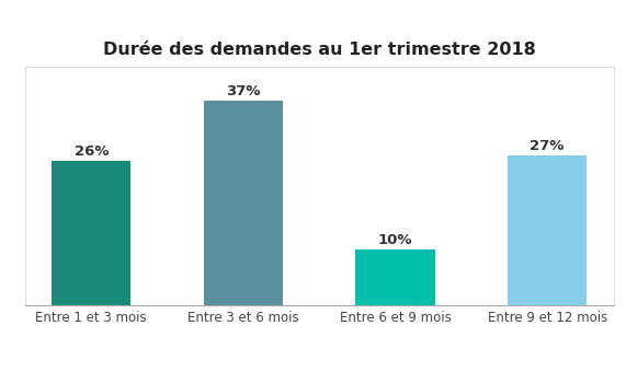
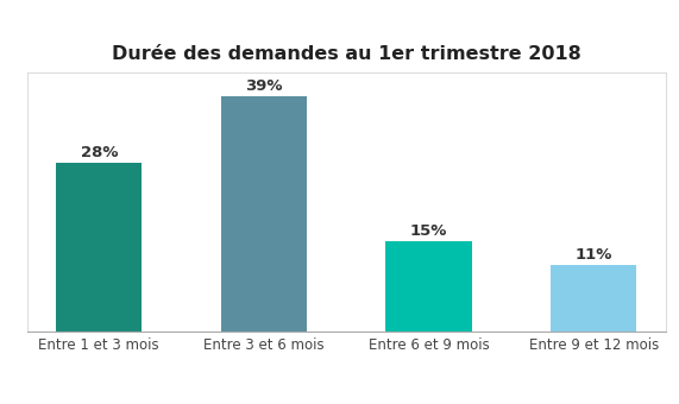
Entre 1 et 3 mois: 26% -> 28%
Entre 3 et 6 mois: 37% -> 39%
Entre 6 et 9 mois: 10% -> 15%
Entre 9 et 12 mois: 27% -> 11%
